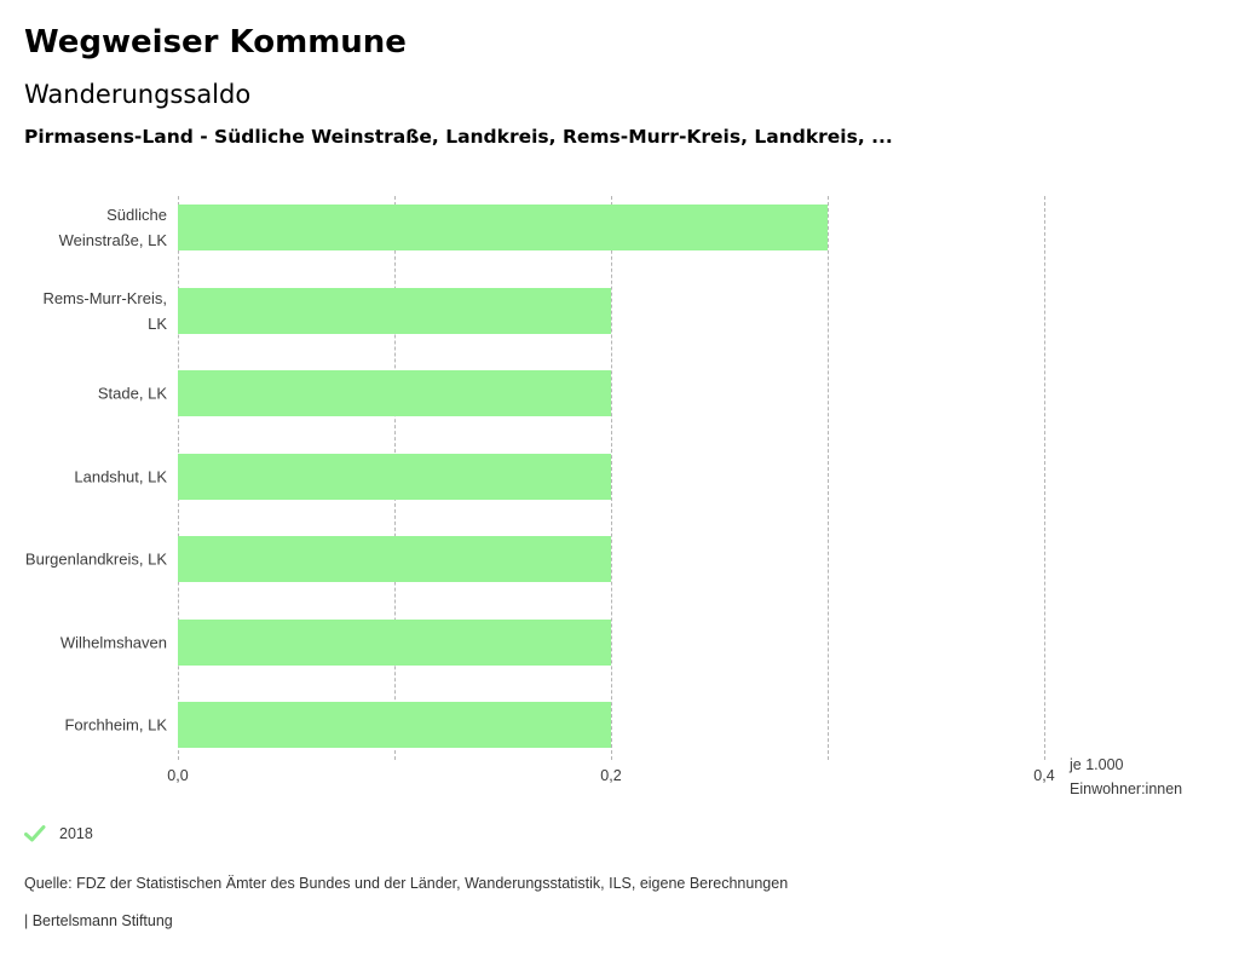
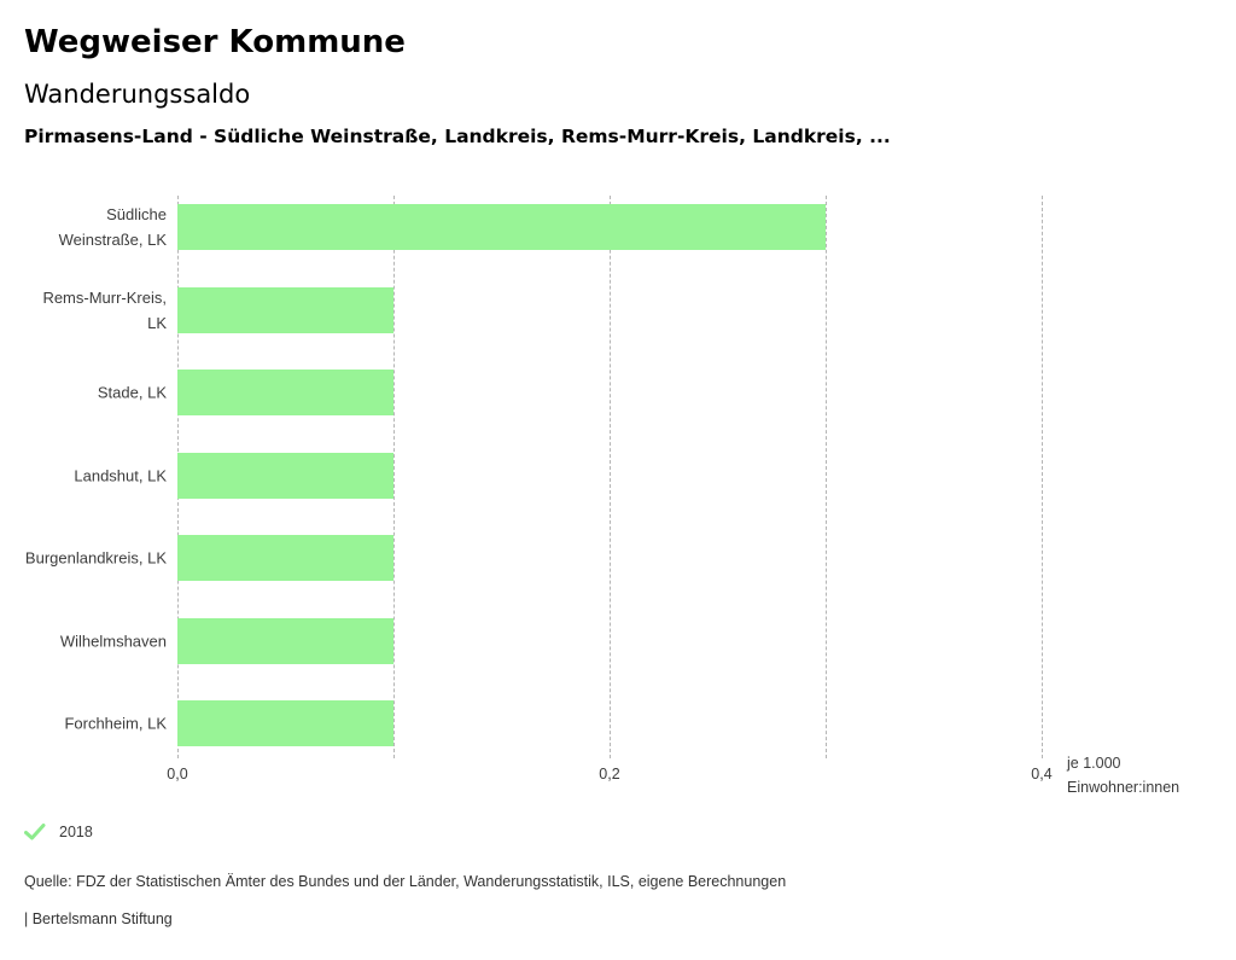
Rems-Murr-Kreis, LK: 0,2 -> 0,1
Stade, LK: 0,2 -> 0,1
Landshut, LK: 0,2 -> 0,1
Burgenlandkreis, LK: 0,2 -> 0,1
Wilhelmshaven: 0,2 -> 0,1
Forchheim, LK: 0,2 -> 0,1
